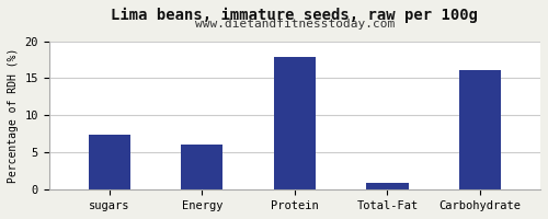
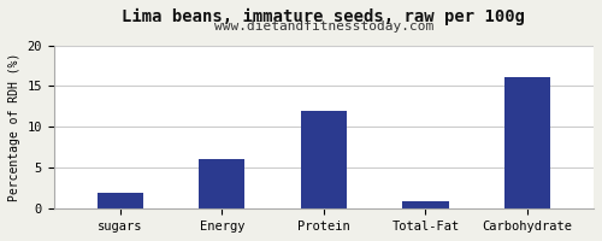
sugars: 7.4 -> 2.0
Protein: 17.8 -> 12.0
